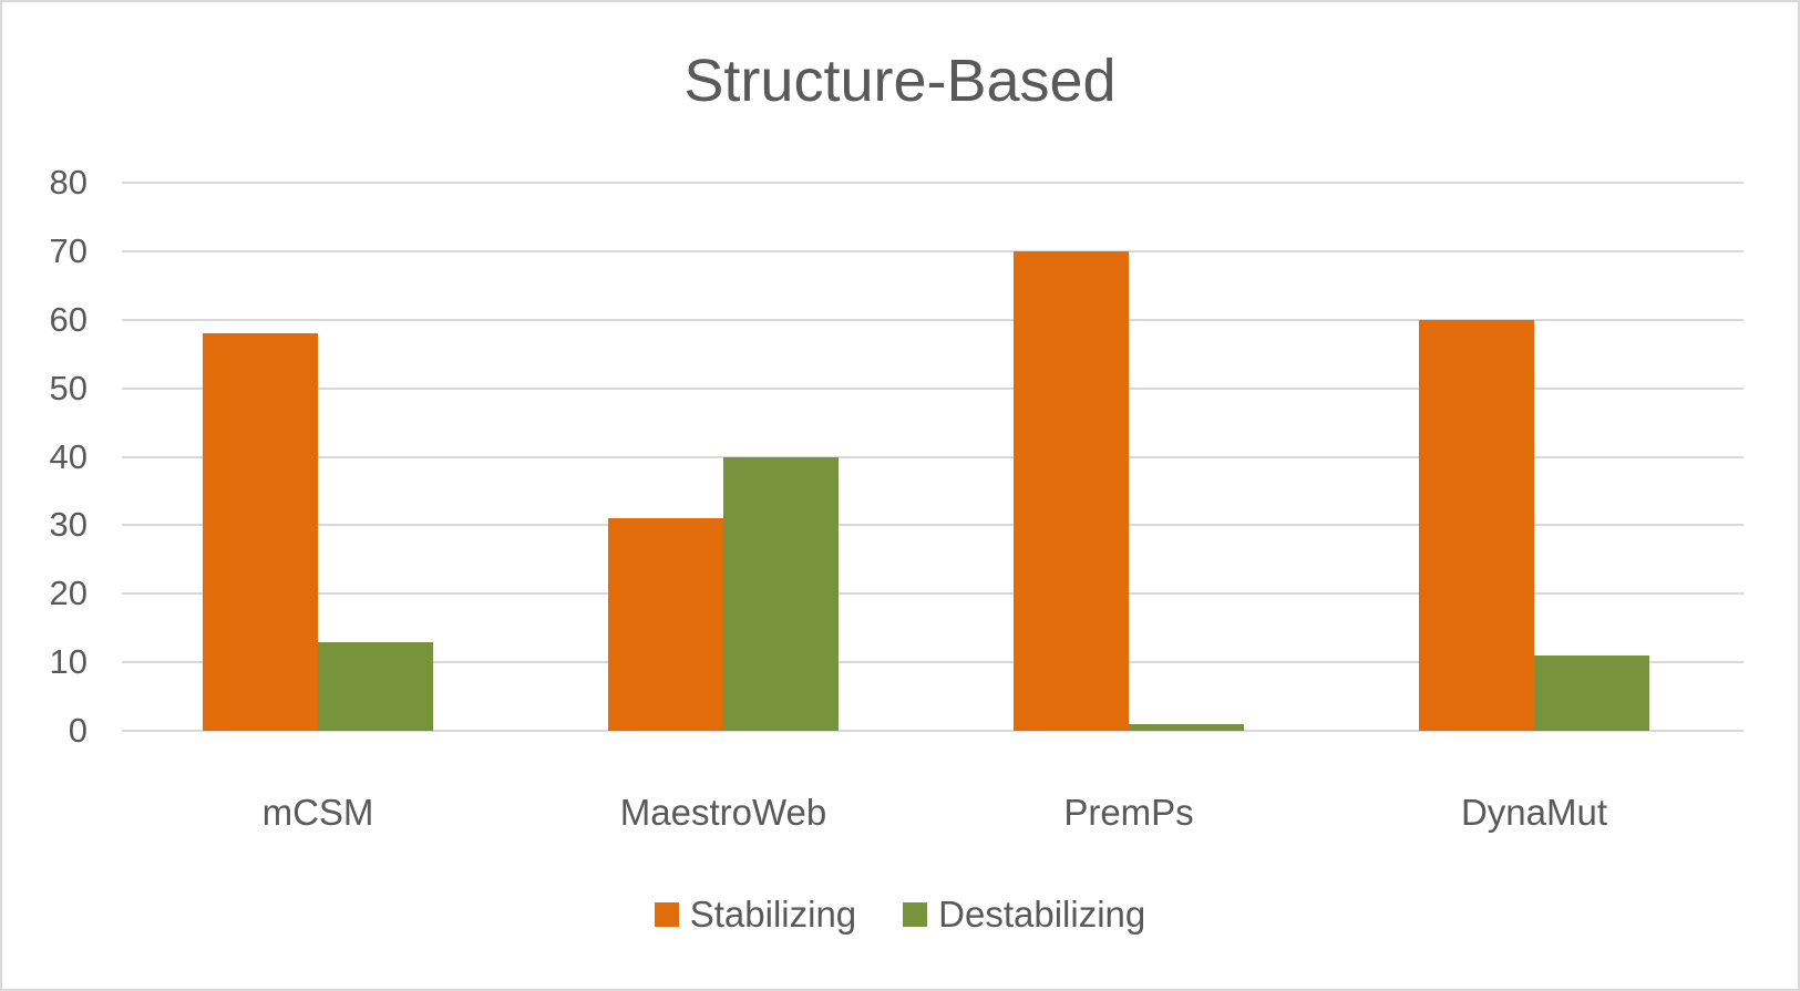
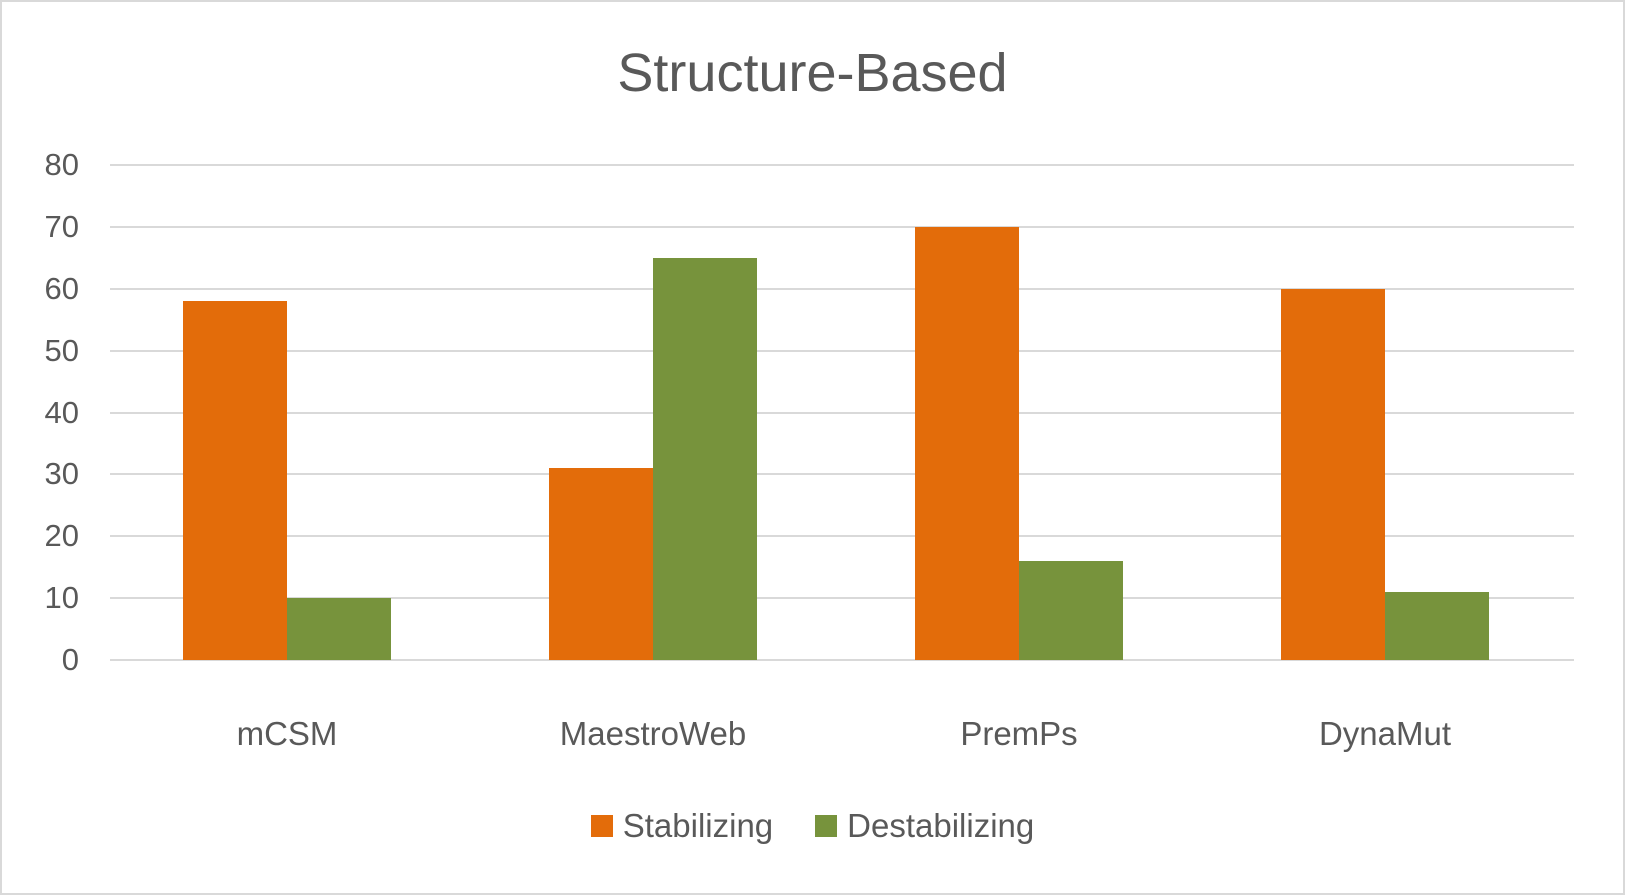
Destabilizing/mCSM: 13 -> 10
Destabilizing/MaestroWeb: 40 -> 65
Destabilizing/PremPs: 1 -> 16
